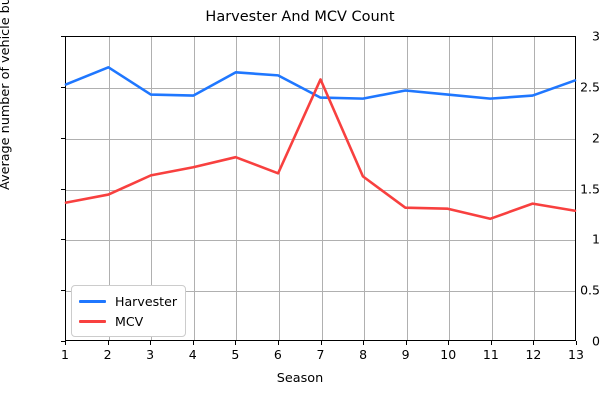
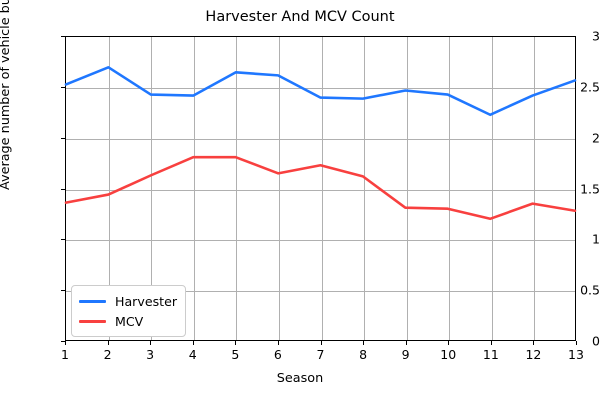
MCV/4: 1.71 -> 1.81
MCV/7: 2.58 -> 1.73
Harvester/11: 2.39 -> 2.23
